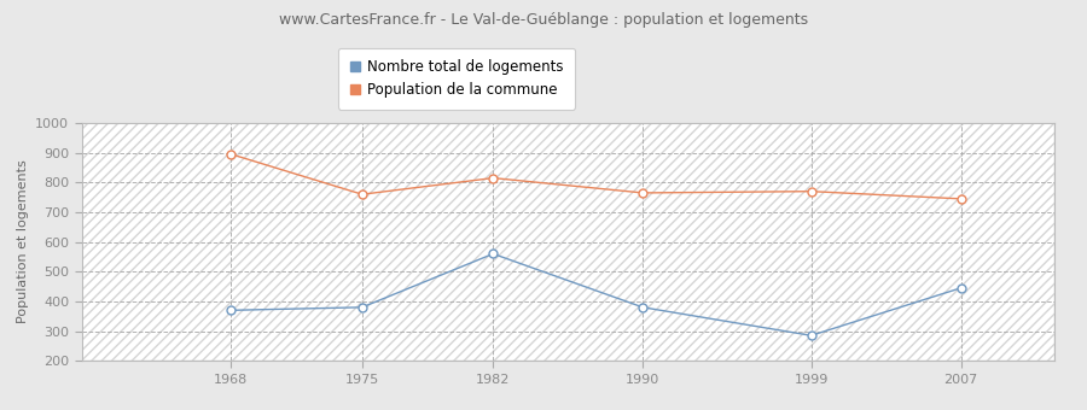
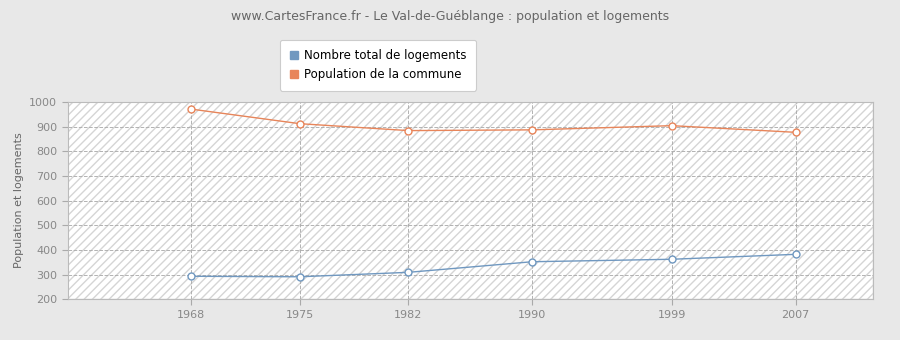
Nombre total de logements/1968: 370 -> 293
Population de la commune/1968: 895 -> 971
Nombre total de logements/1975: 380 -> 291
Population de la commune/1975: 760 -> 912
Nombre total de logements/1982: 560 -> 309
Population de la commune/1982: 815 -> 884
Nombre total de logements/1990: 380 -> 352
Population de la commune/1990: 765 -> 887
Nombre total de logements/1999: 285 -> 362
Population de la commune/1999: 770 -> 904
Nombre total de logements/2007: 445 -> 382
Population de la commune/2007: 745 -> 877
